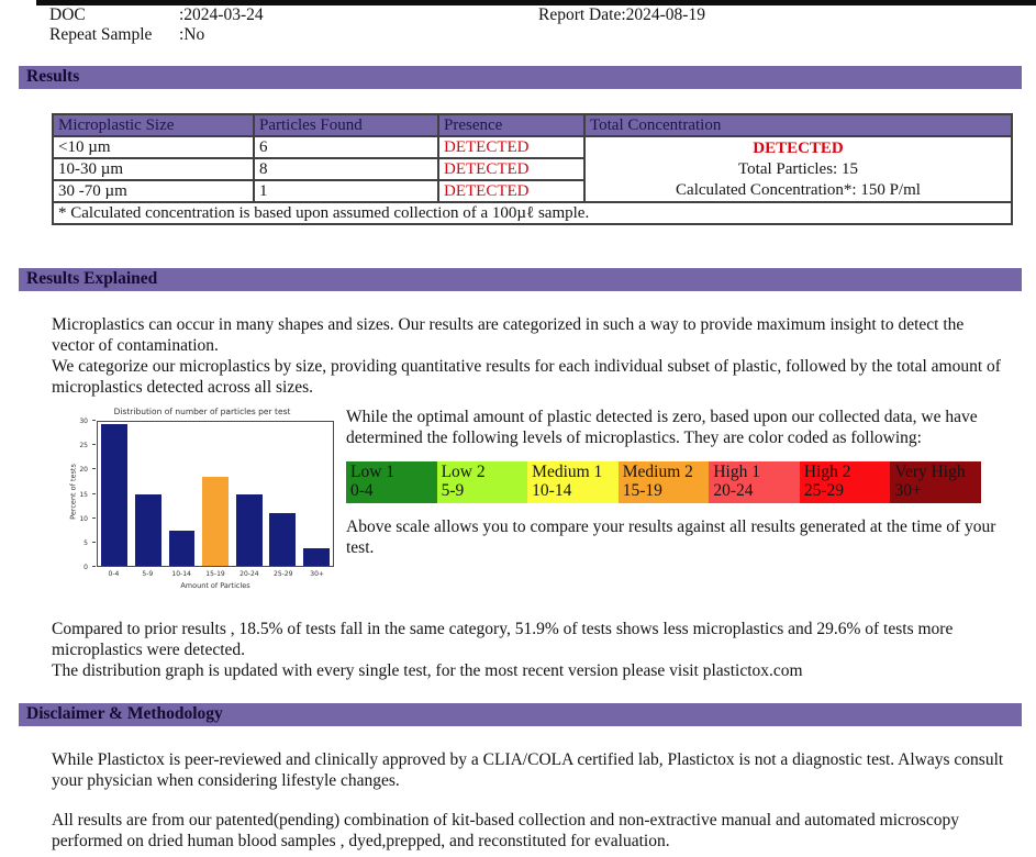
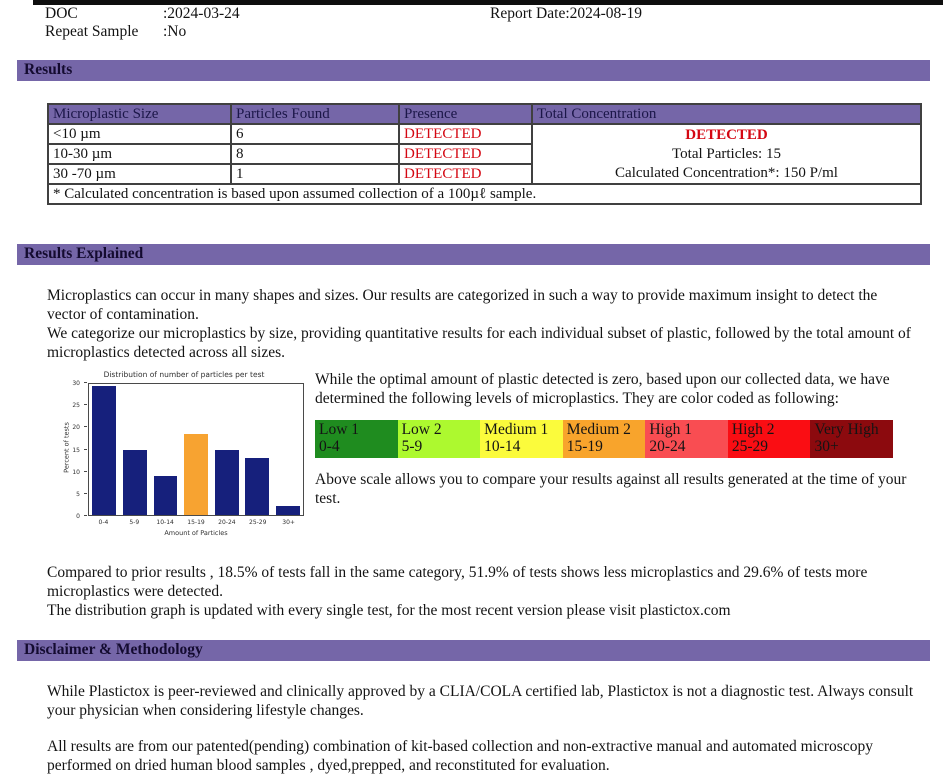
10-14: 7 -> 9
25-29: 11 -> 13
30+: 4 -> 2
